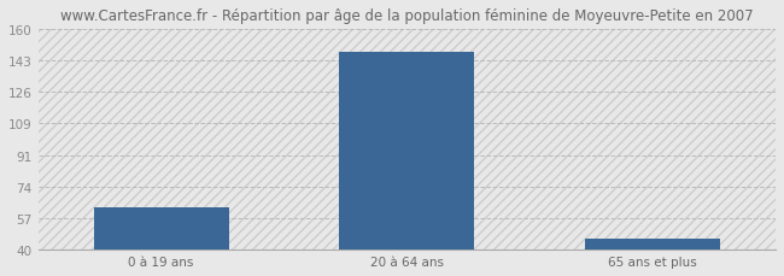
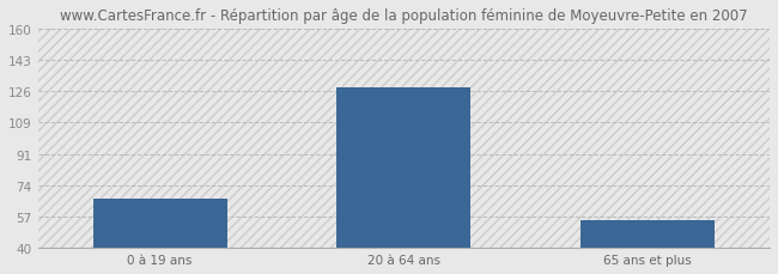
0 à 19 ans: 63 -> 67
20 à 64 ans: 148 -> 128
65 ans et plus: 46 -> 55
